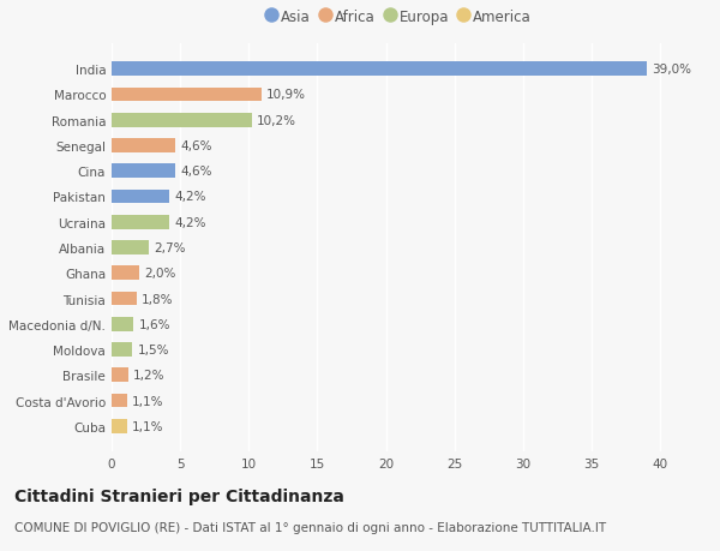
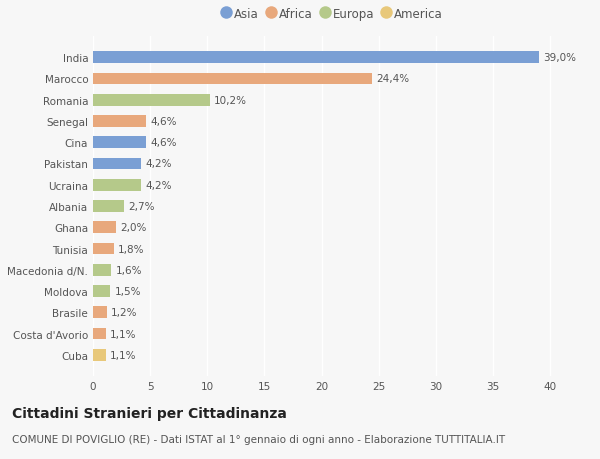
Marocco: 10,9% -> 24,4%
